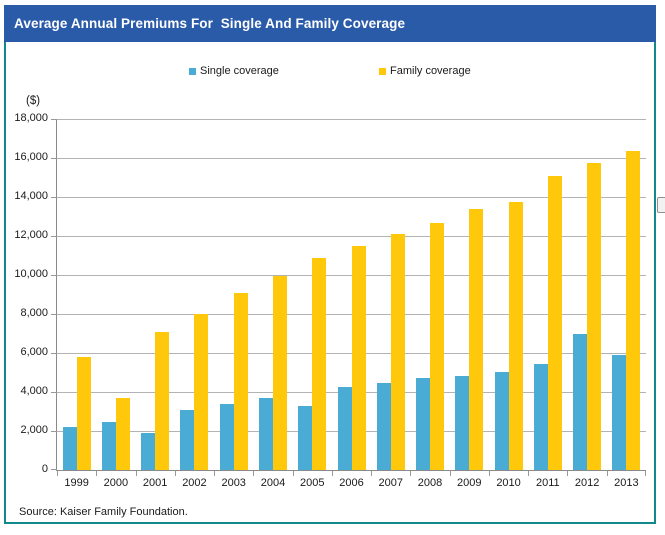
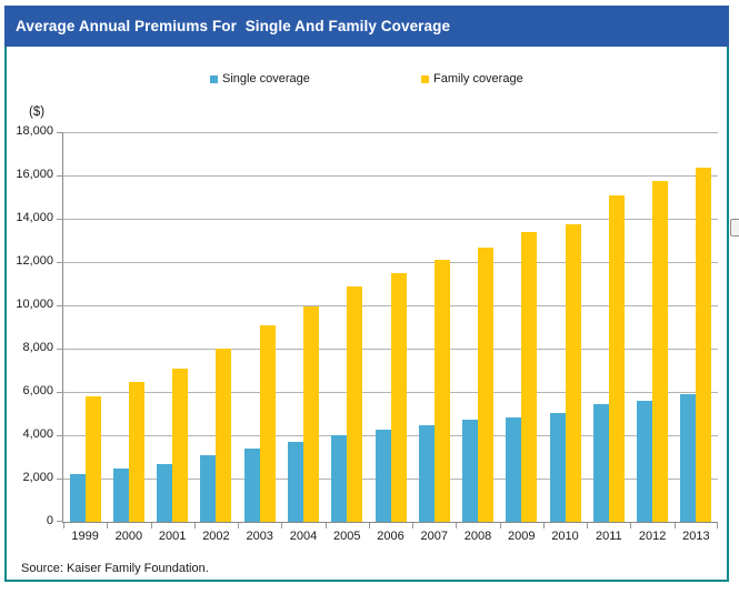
Family coverage/2000: 3700 -> 6400
Single coverage/2001: 1900 -> 2700
Single coverage/2005: 3300 -> 4000
Single coverage/2012: 7000 -> 5600
